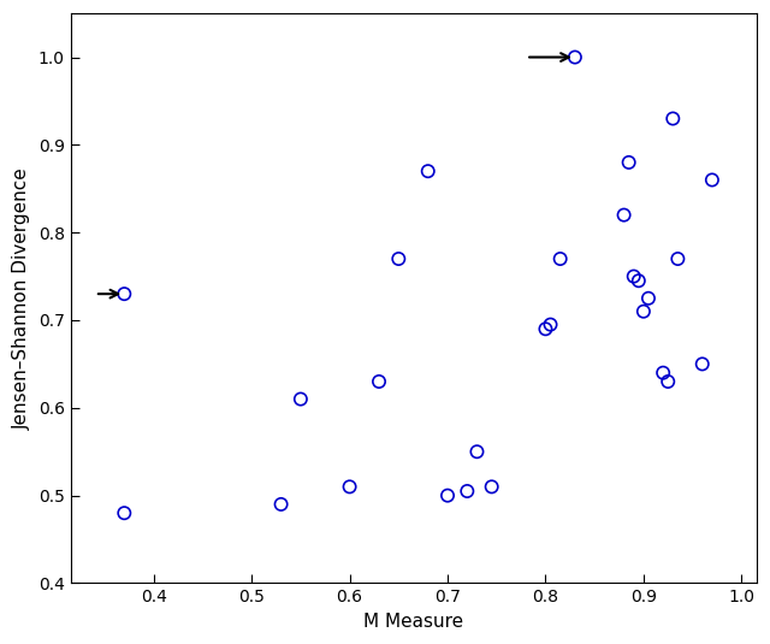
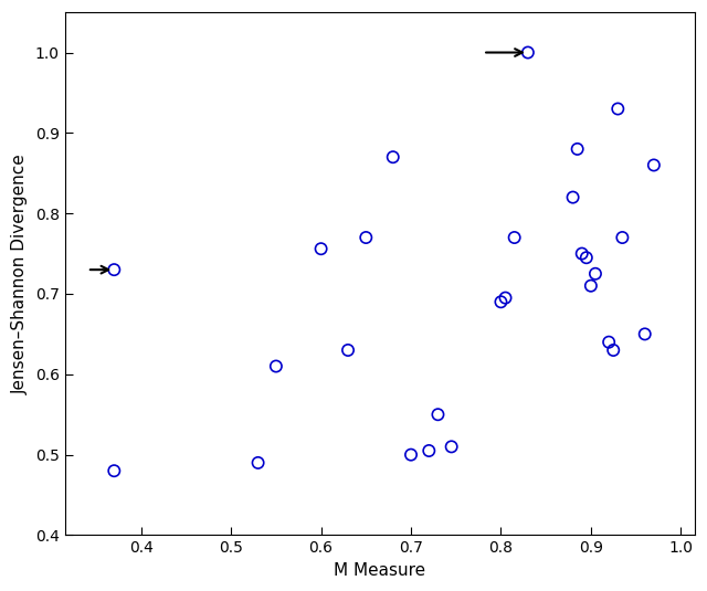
0.6: 0.510 -> 0.756
